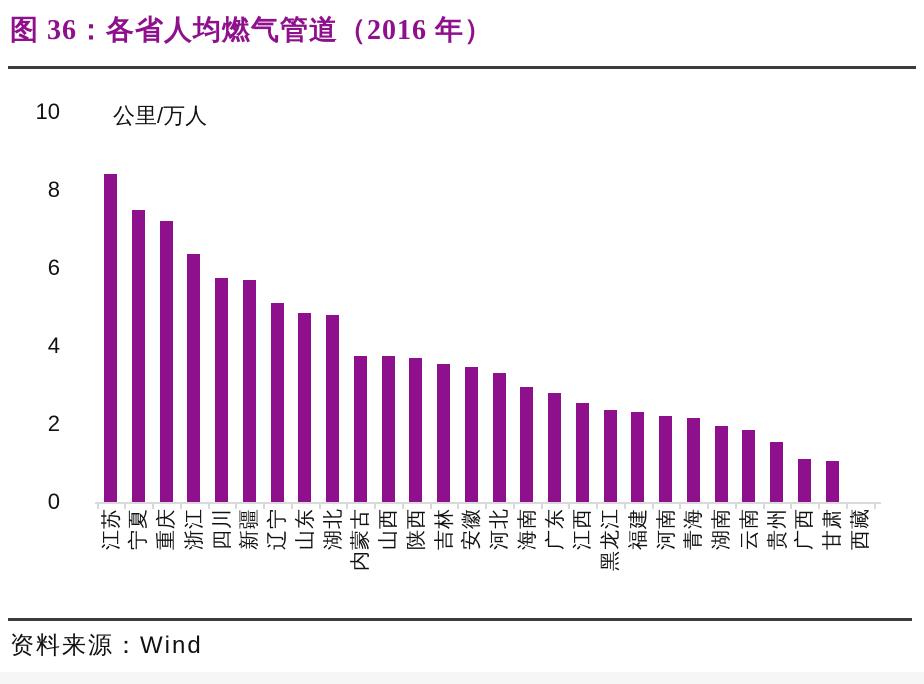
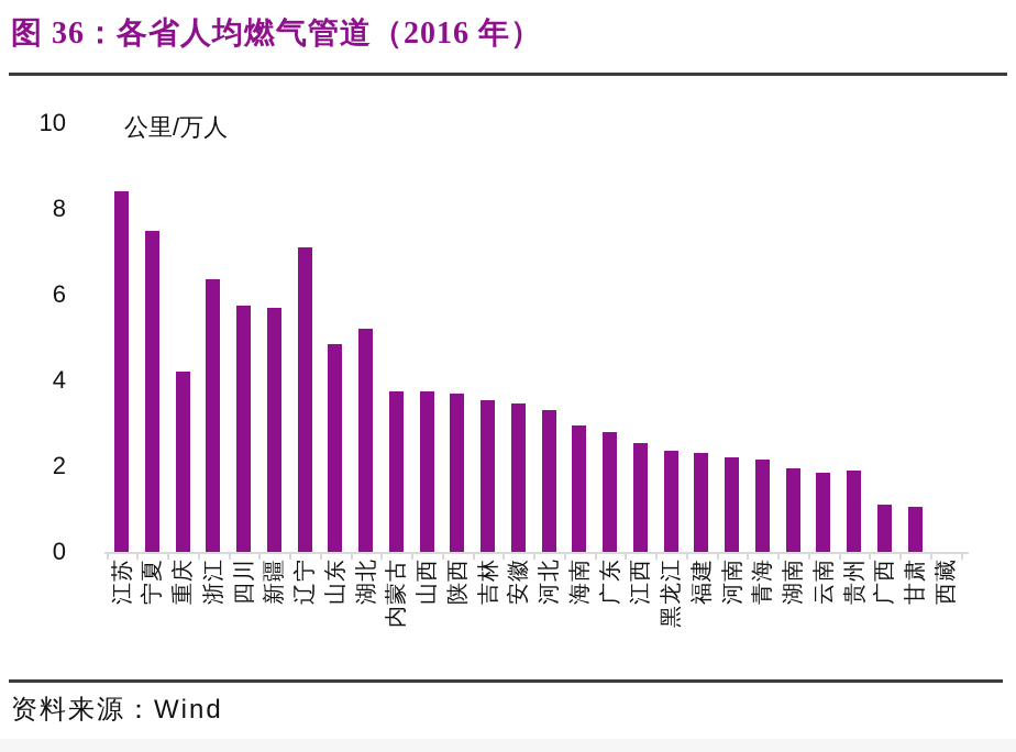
重庆: 7.2 -> 4.2
辽宁: 5.1 -> 7.1
湖北: 4.8 -> 5.2
贵州: 1.6 -> 1.9
